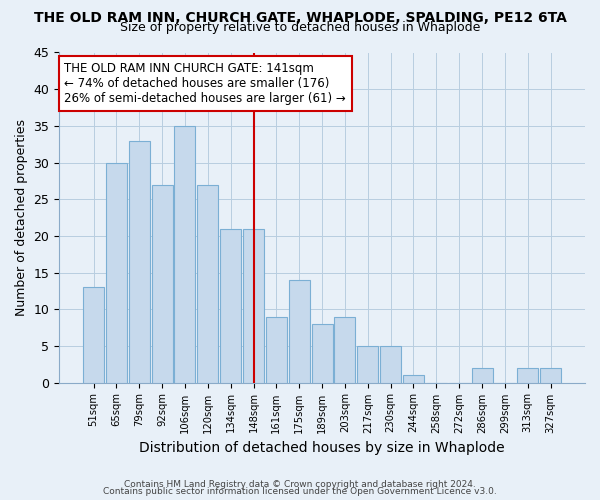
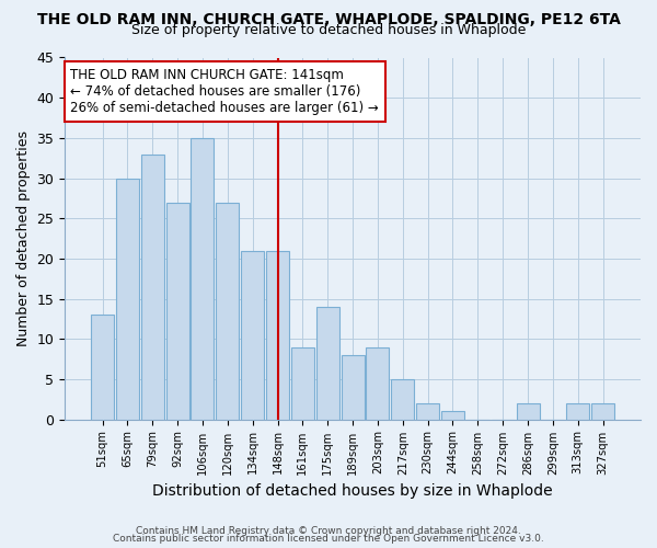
230sqm: 5 -> 2
